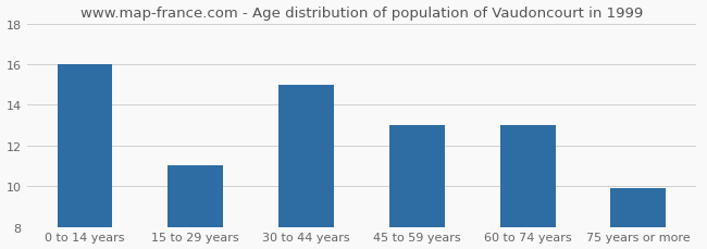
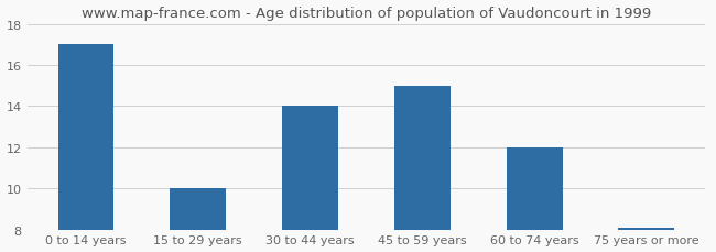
0 to 14 years: 16.0 -> 17.0
15 to 29 years: 11.0 -> 10.0
30 to 44 years: 15.0 -> 14.0
45 to 59 years: 13.0 -> 15.0
60 to 74 years: 13.0 -> 12.0
75 years or more: 9.9 -> 8.1
